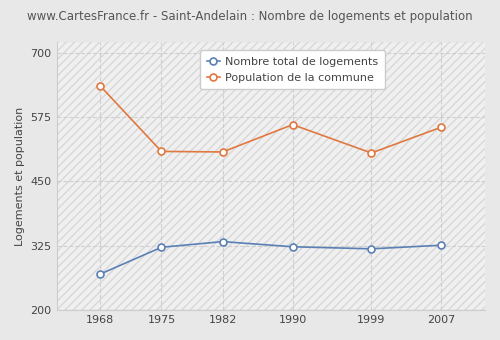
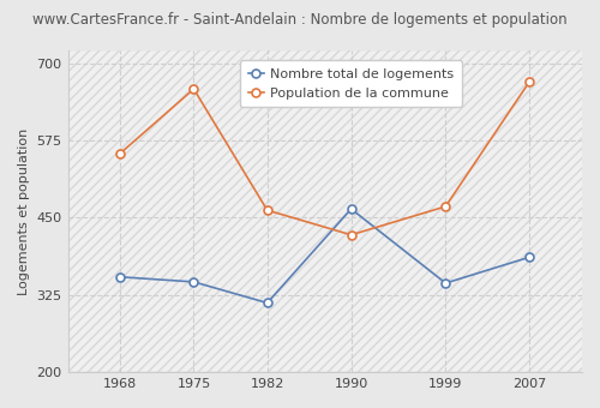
Nombre total de logements/1968: 270 -> 354
Population de la commune/1968: 635 -> 554
Nombre total de logements/1975: 322 -> 346
Population de la commune/1975: 508 -> 658
Nombre total de logements/1982: 333 -> 312
Population de la commune/1982: 507 -> 462
Nombre total de logements/1990: 323 -> 464
Population de la commune/1990: 560 -> 422
Nombre total de logements/1999: 319 -> 344
Population de la commune/1999: 505 -> 468
Nombre total de logements/2007: 326 -> 386
Population de la commune/2007: 555 -> 670
